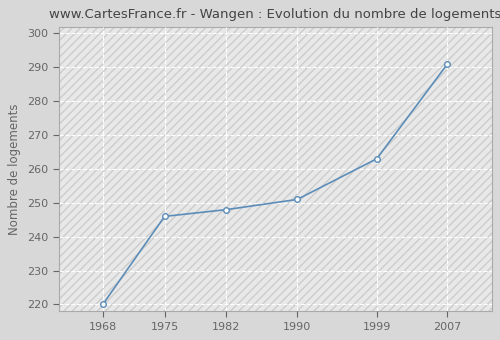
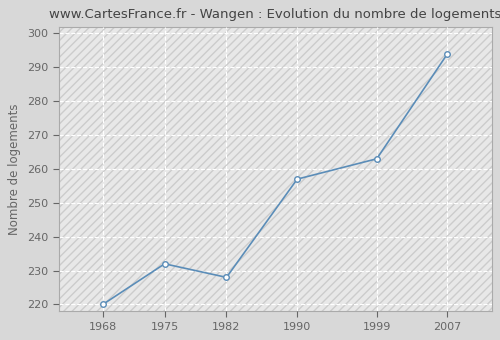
1975: 246 -> 232
1982: 248 -> 228
1990: 251 -> 257
2007: 291 -> 294
